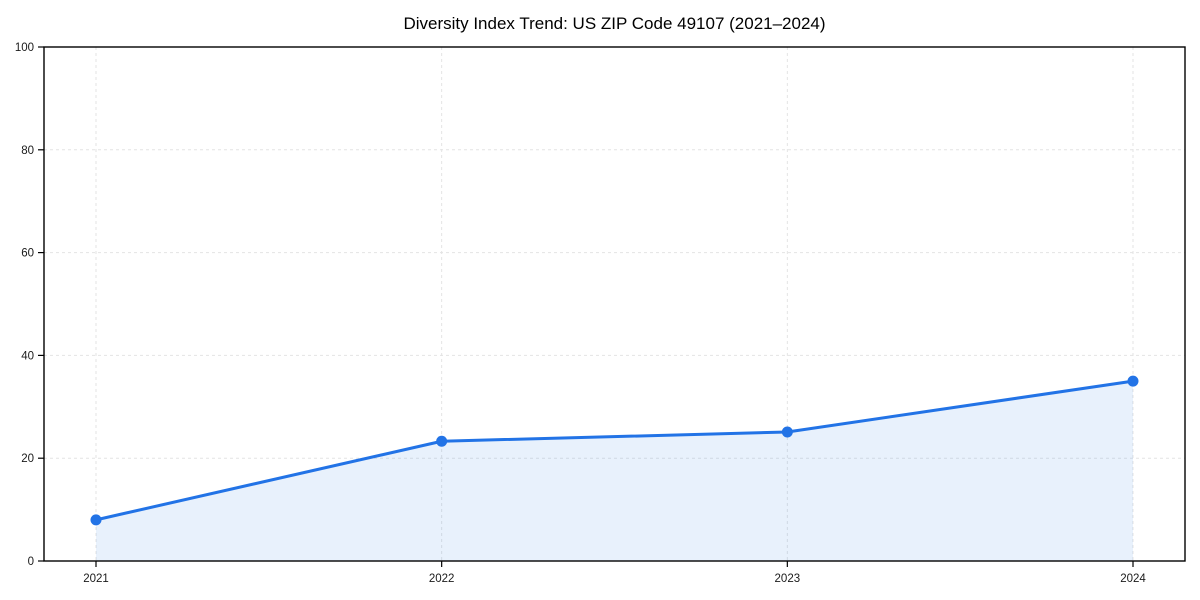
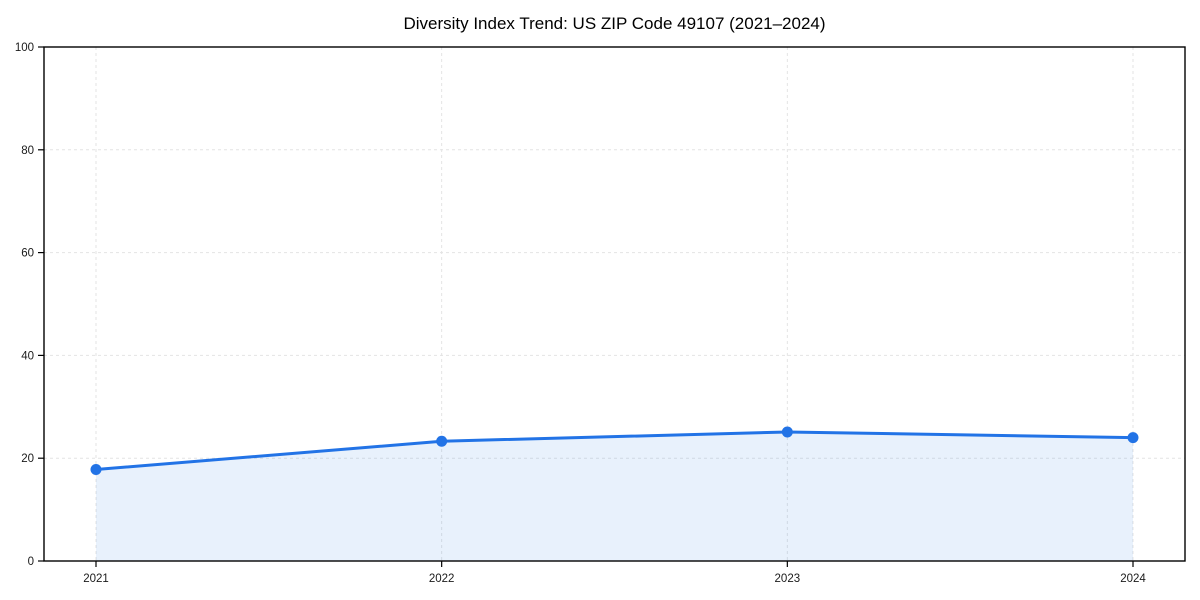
2021: 8 -> 18
2024: 35 -> 24
